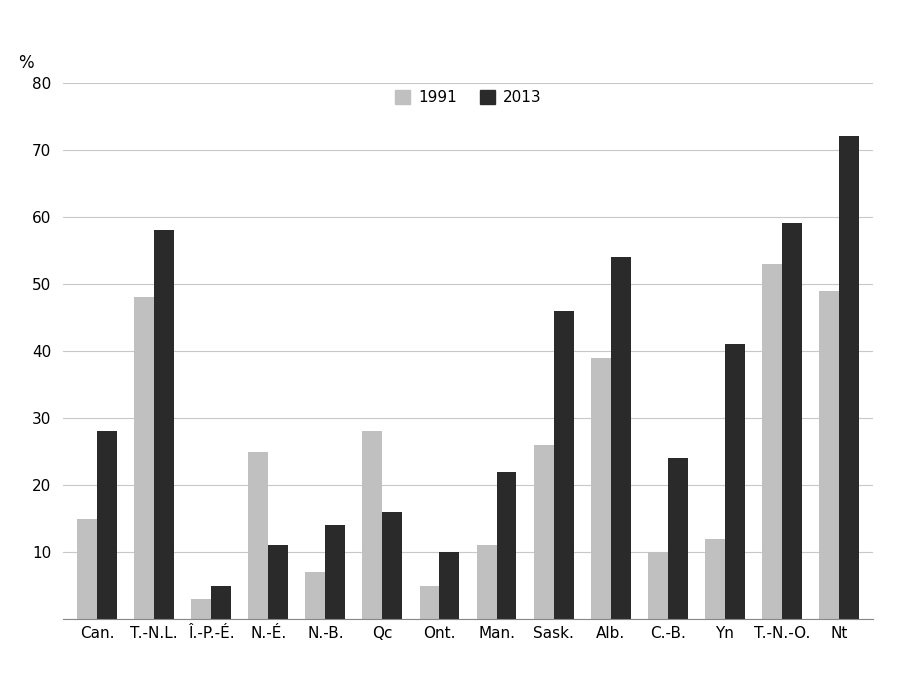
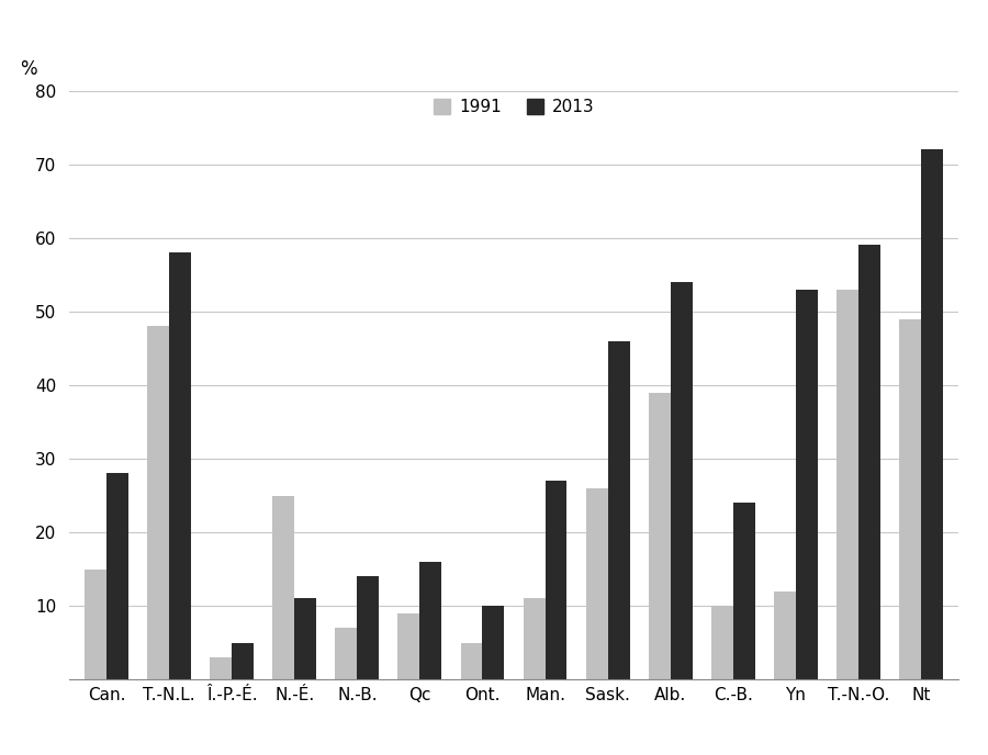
1991/Qc: 28 -> 9
2013/Man.: 22 -> 27
2013/Yn: 41 -> 53
